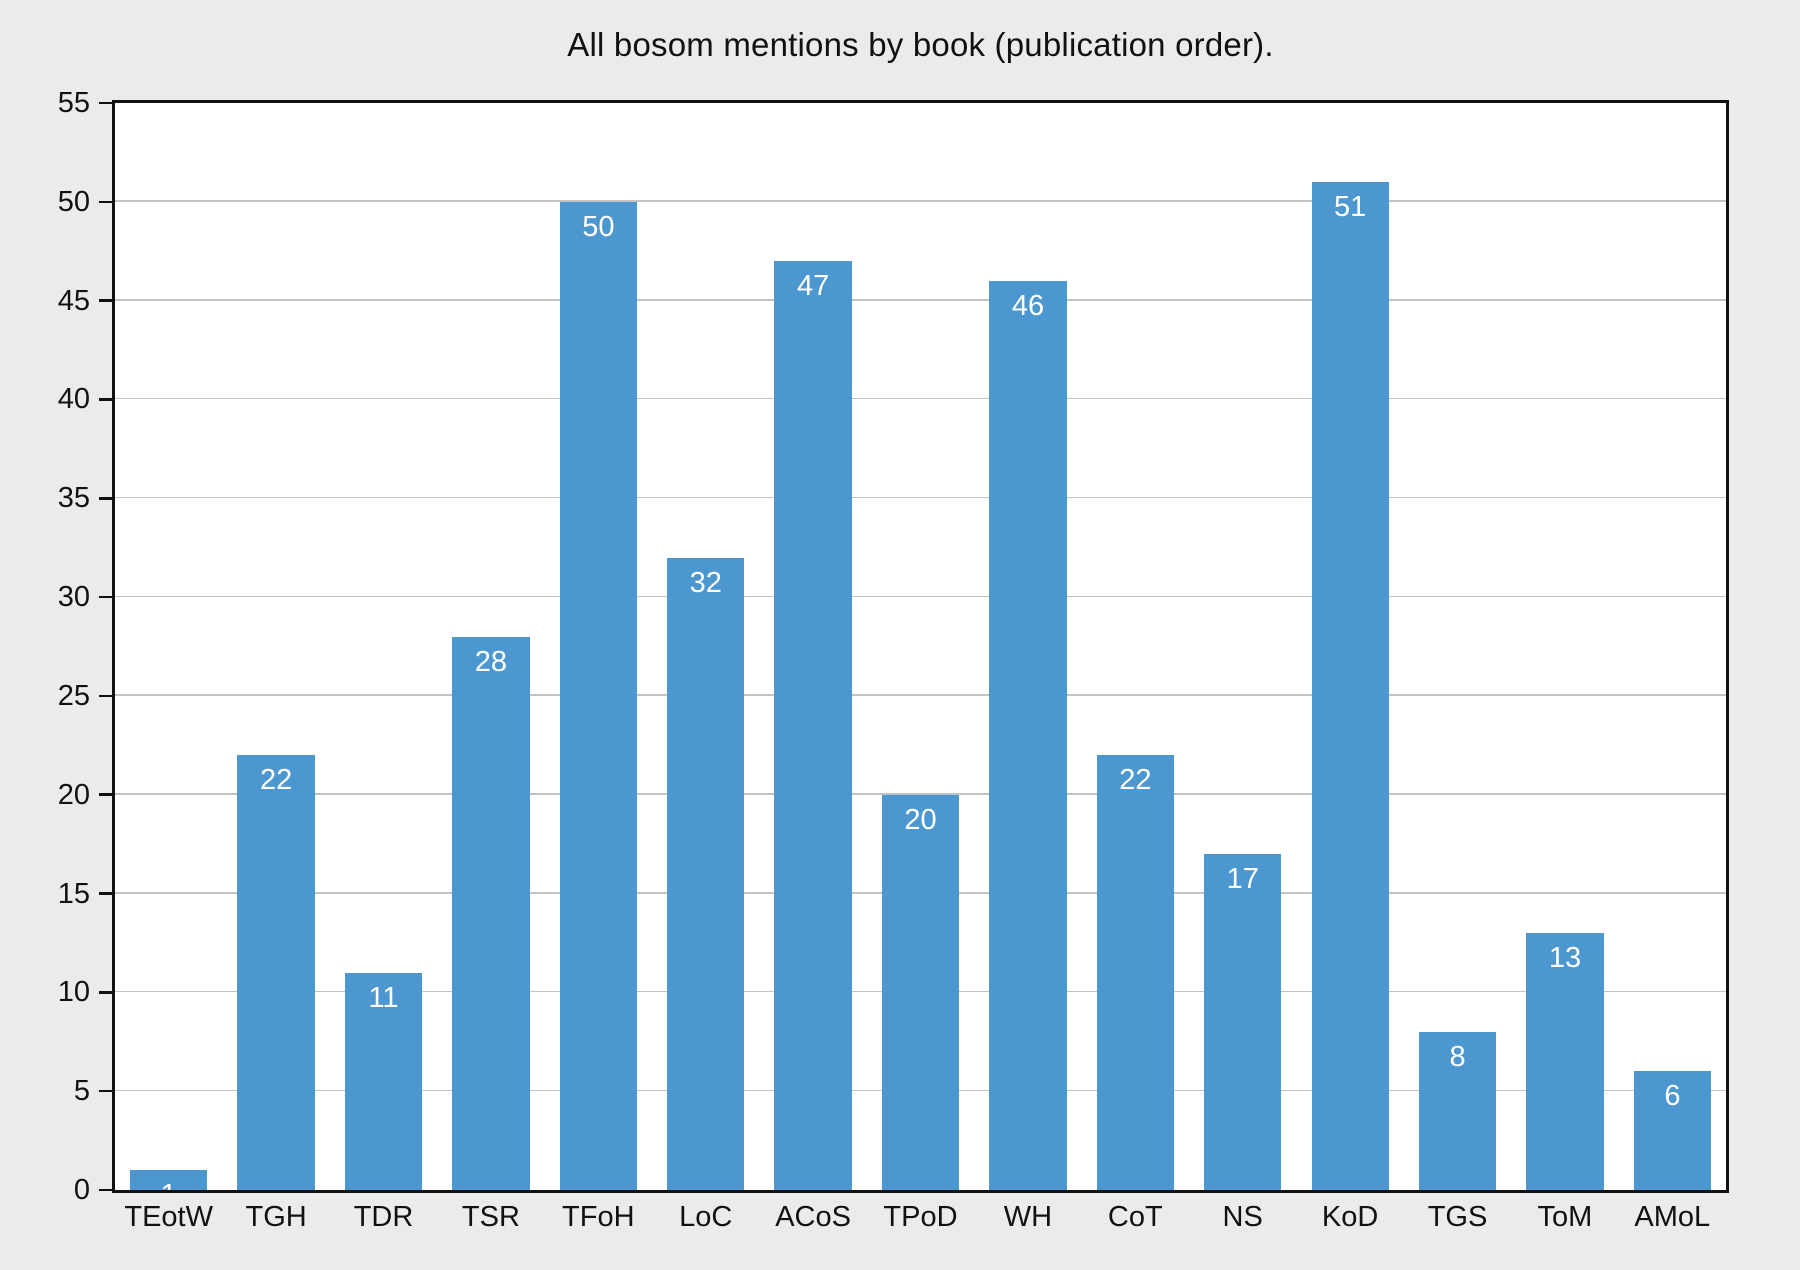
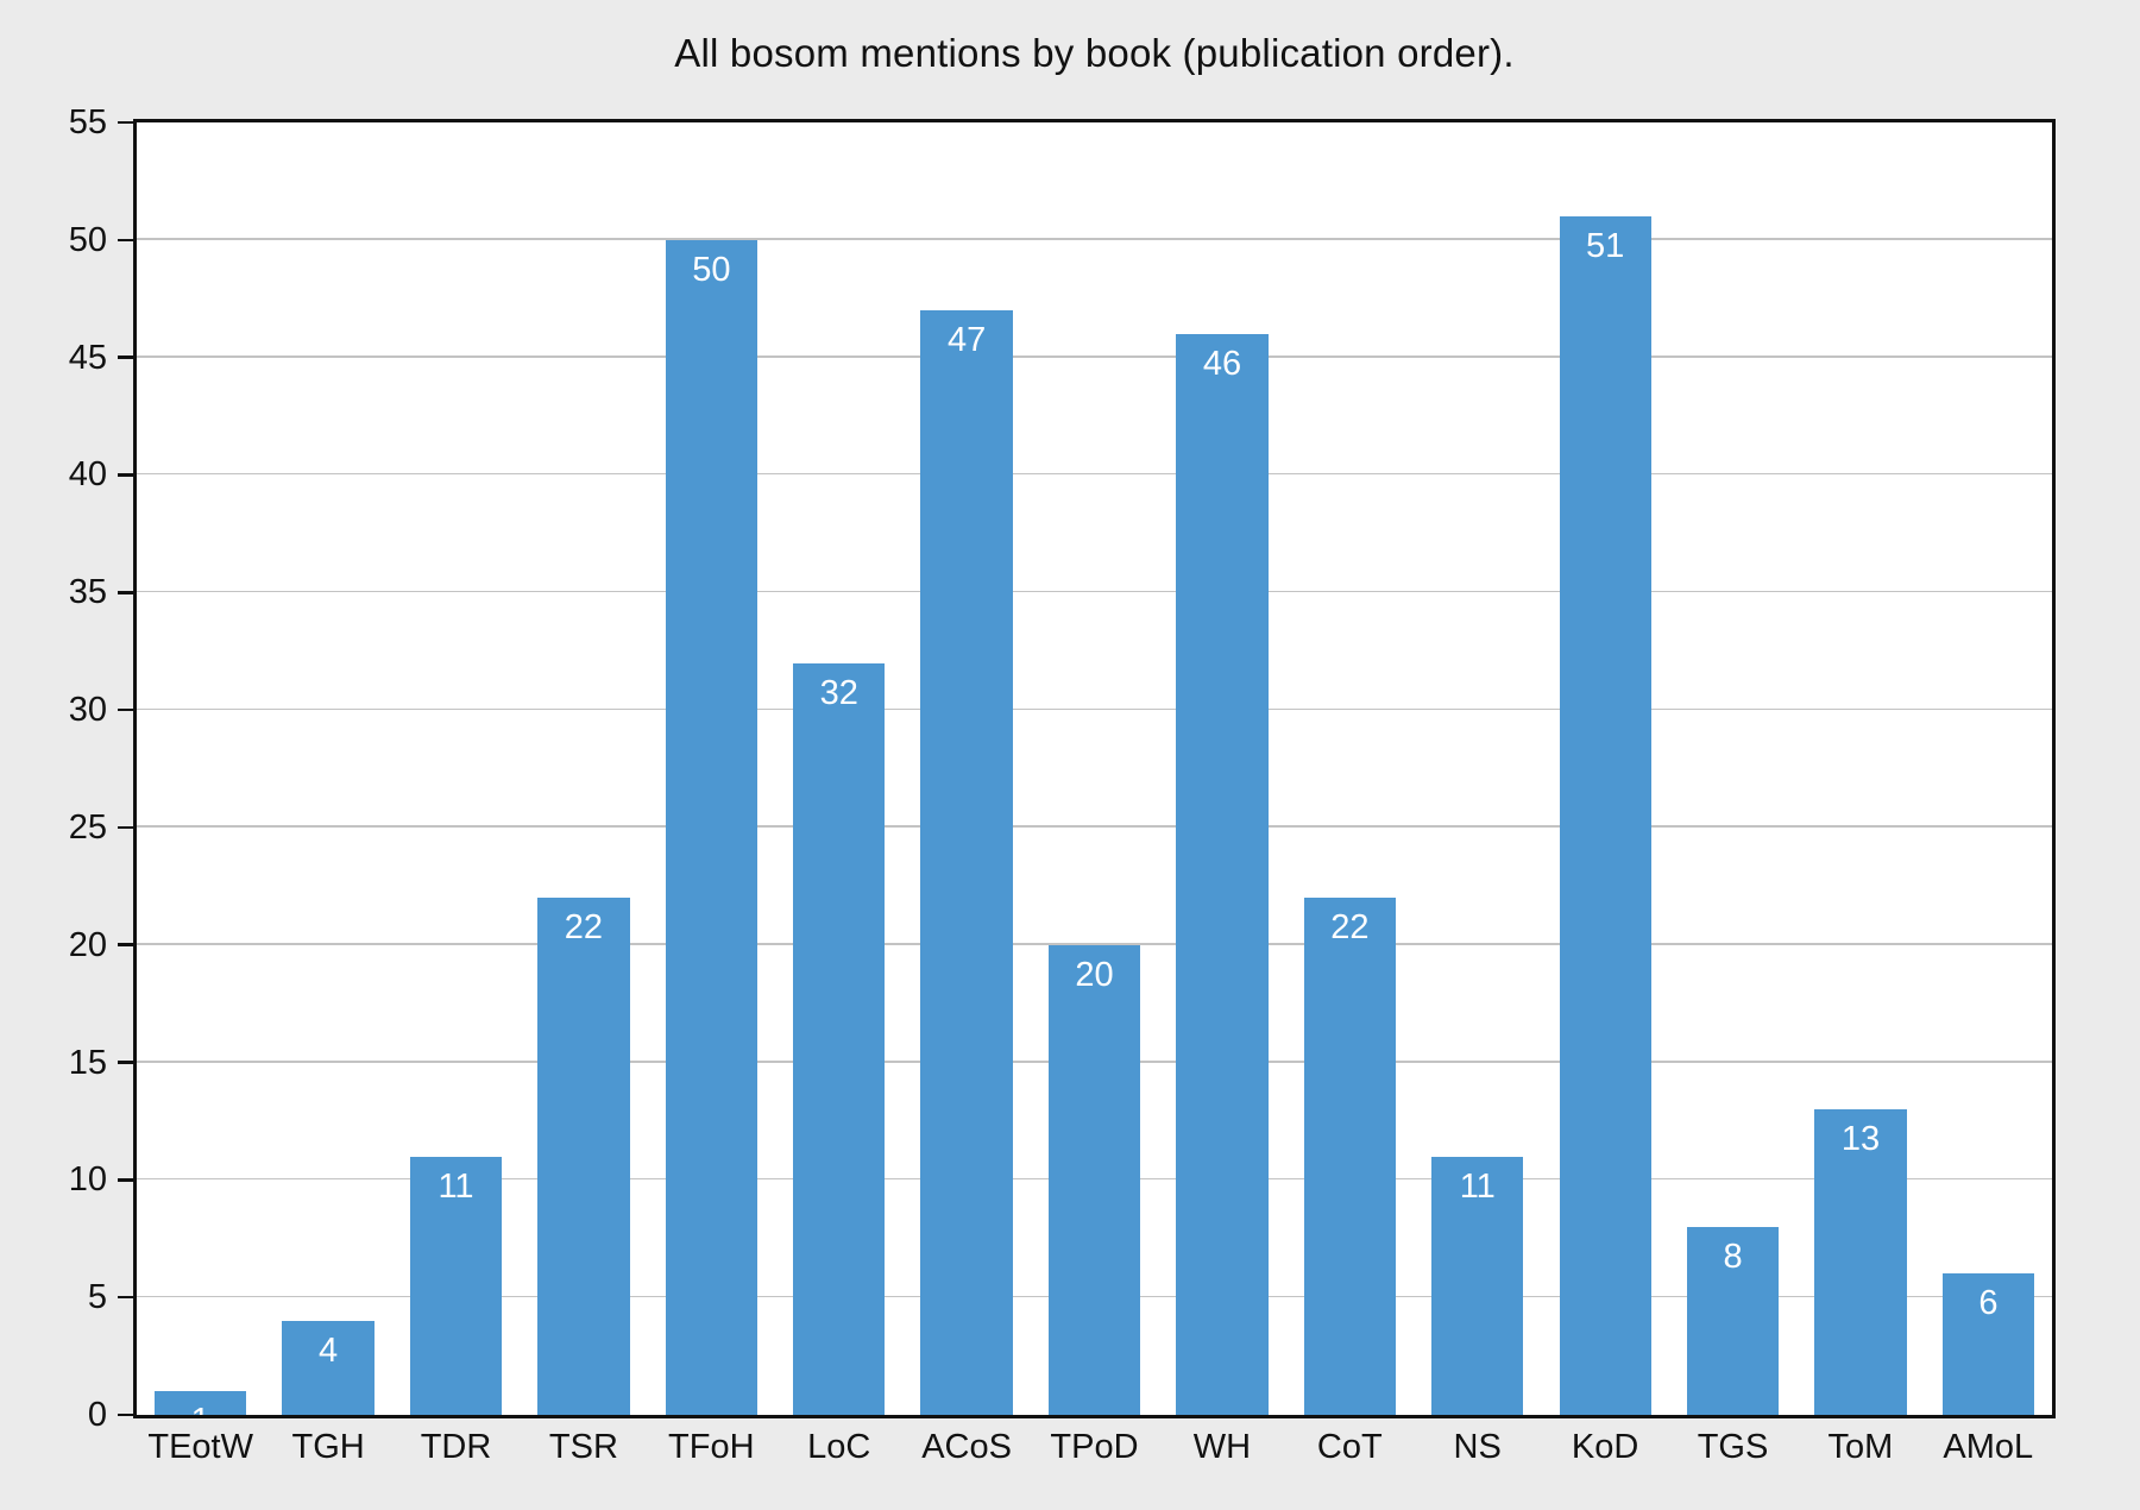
TGH: 22 -> 4
TSR: 28 -> 22
NS: 17 -> 11
